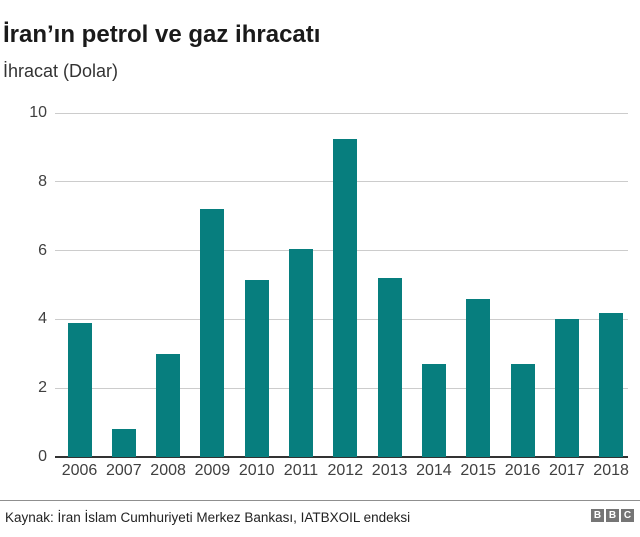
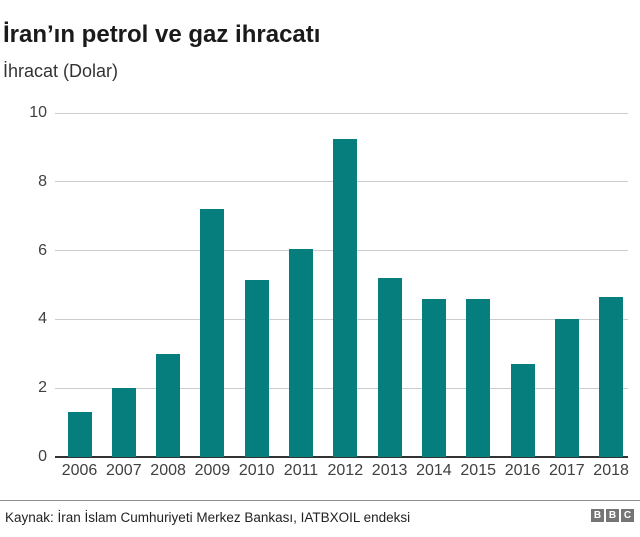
2006: 3.9 -> 1.3
2007: 0.8 -> 2.0
2014: 2.7 -> 4.6
2018: 4.2 -> 4.7
